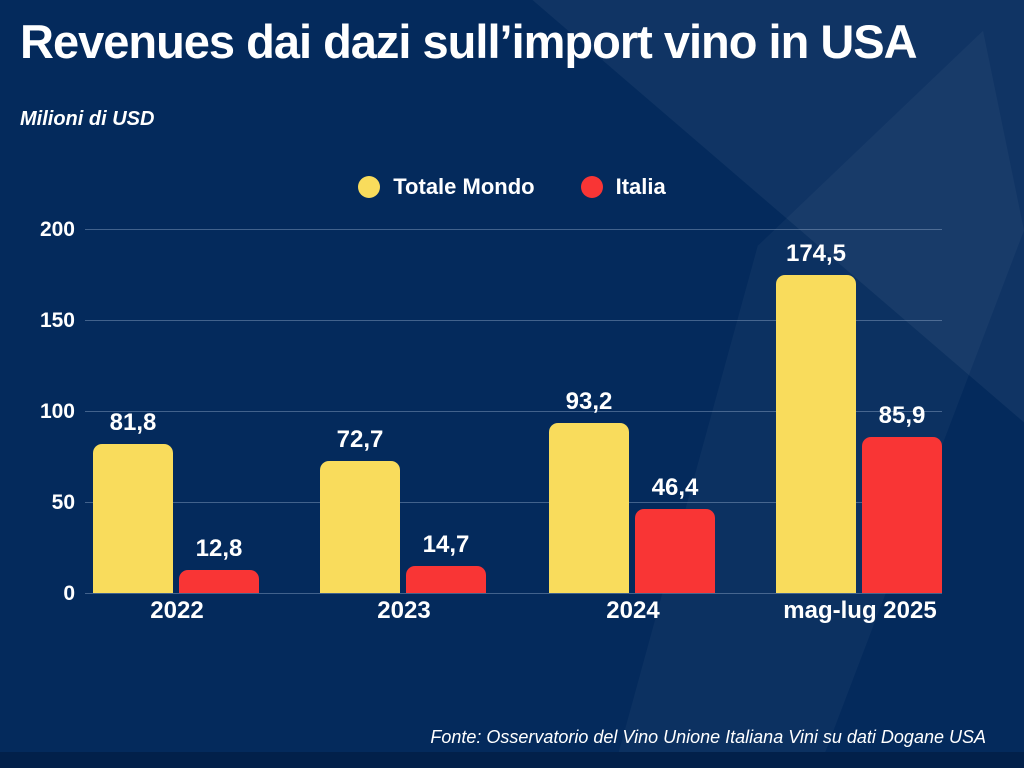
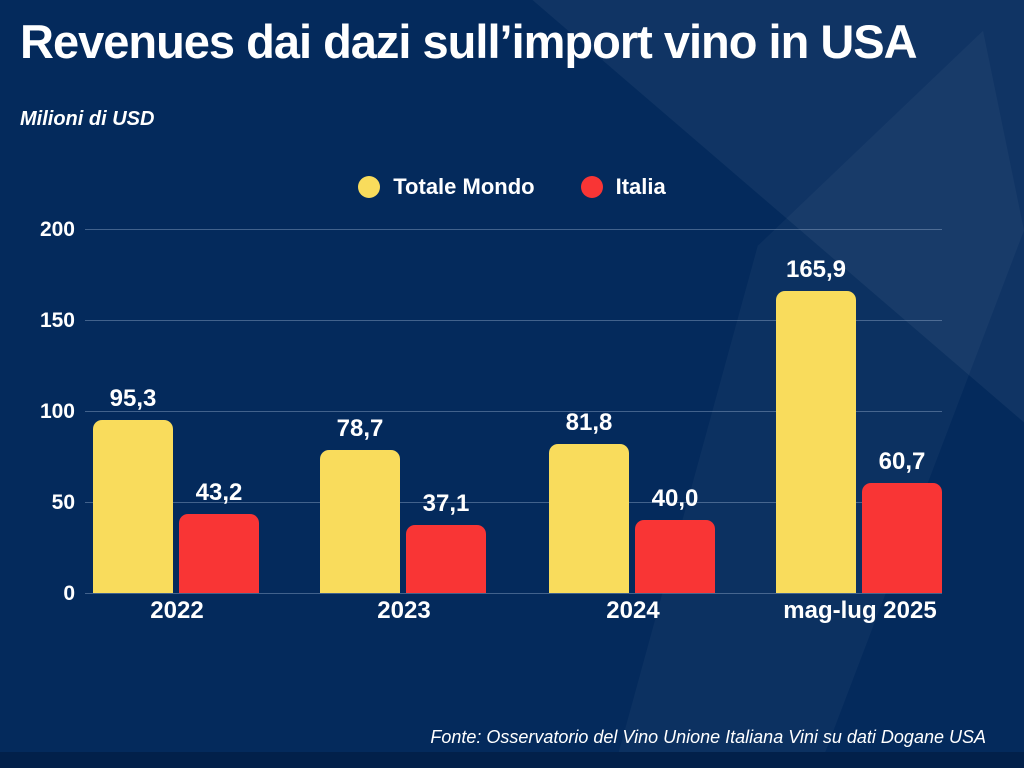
Totale Mondo/2022: 81,8 -> 95,3
Italia/2022: 12,8 -> 43,2
Totale Mondo/2023: 72,7 -> 78,7
Italia/2023: 14,7 -> 37,1
Totale Mondo/2024: 93,2 -> 81,8
Italia/2024: 46,4 -> 40,0
Totale Mondo/mag-lug 2025: 174,5 -> 165,9
Italia/mag-lug 2025: 85,9 -> 60,7
